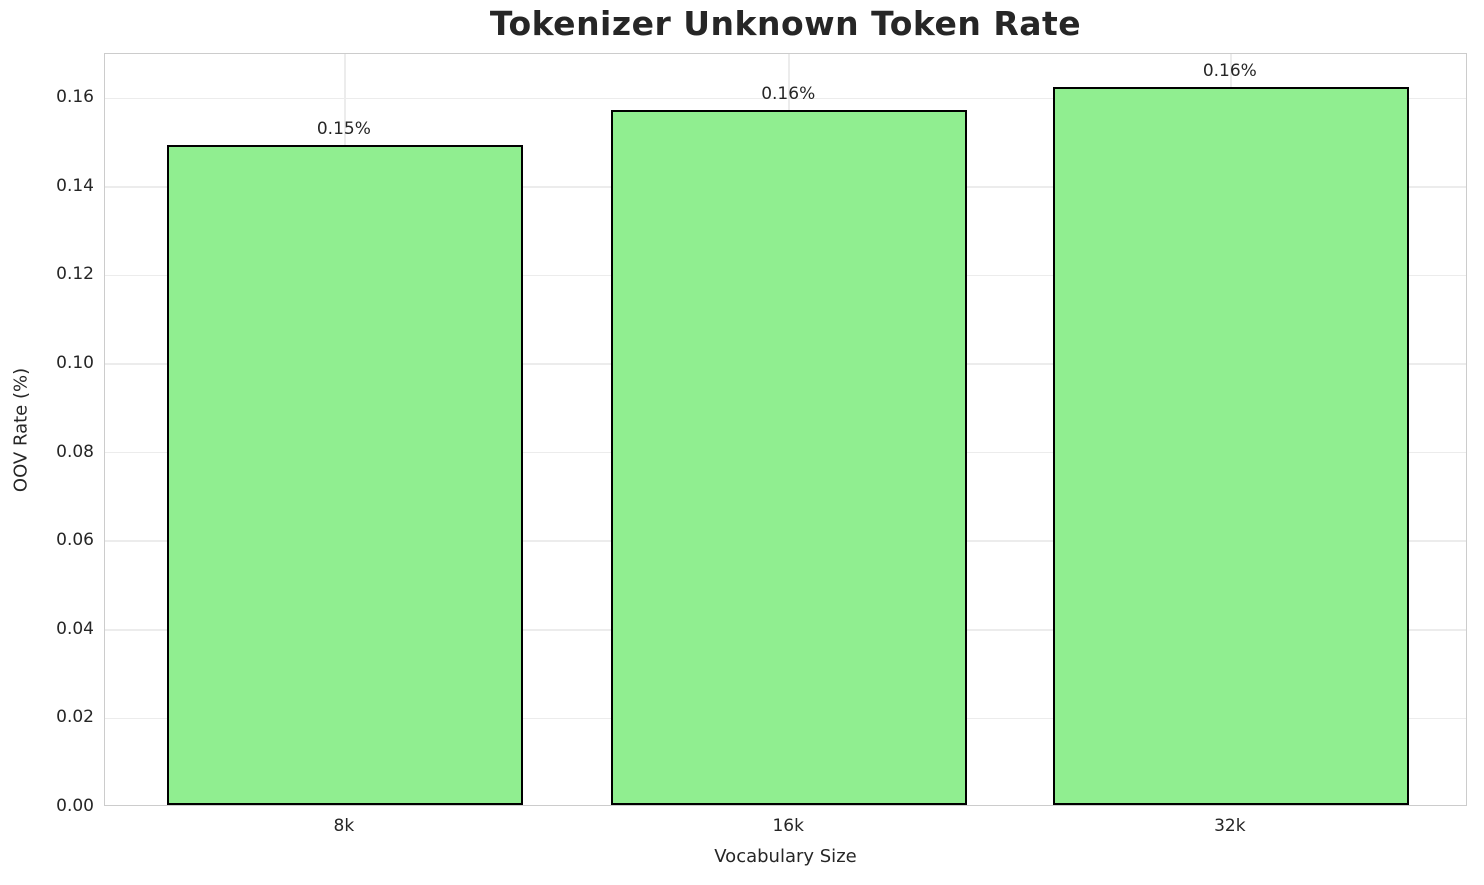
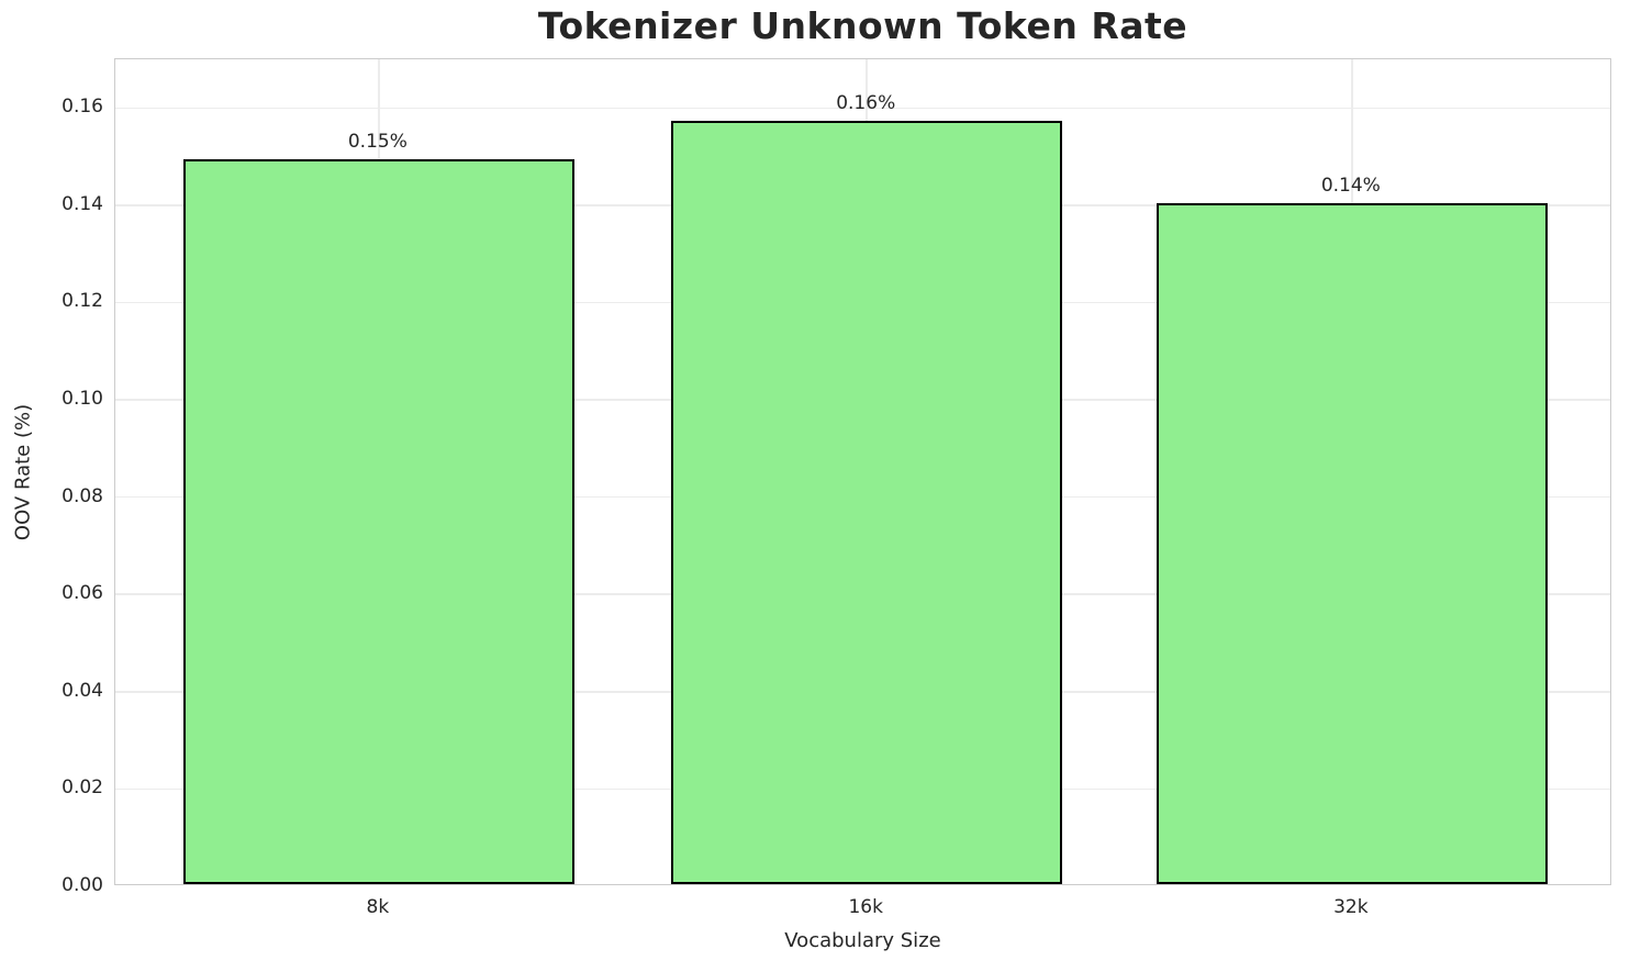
32k: 0.16% -> 0.14%
